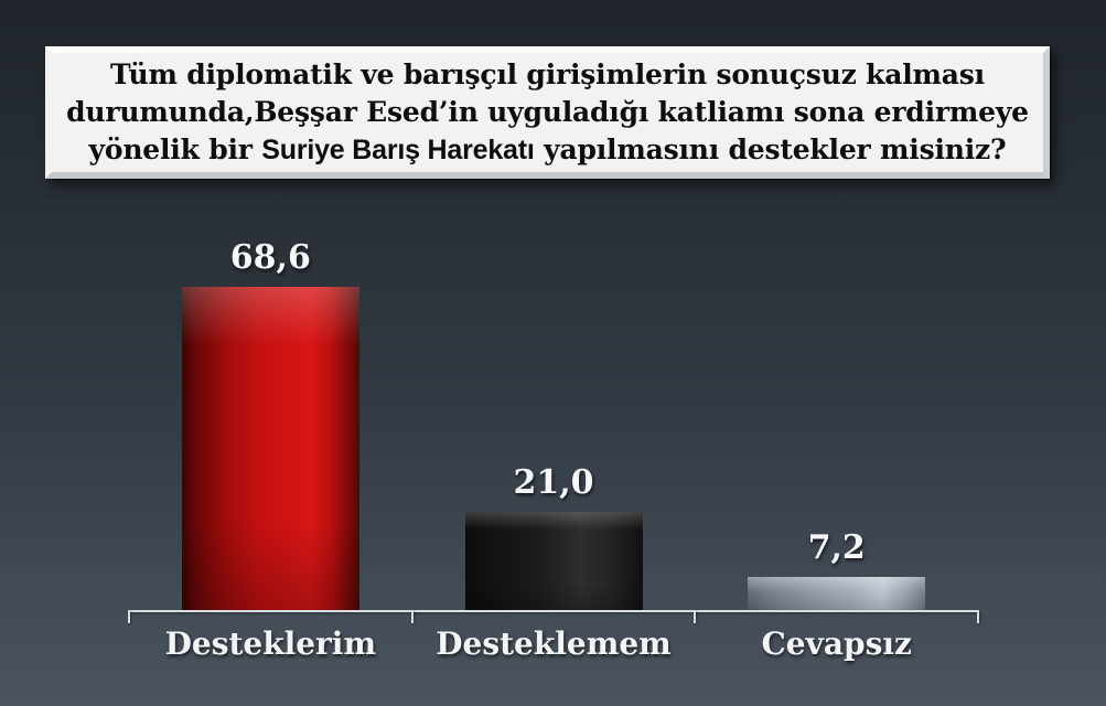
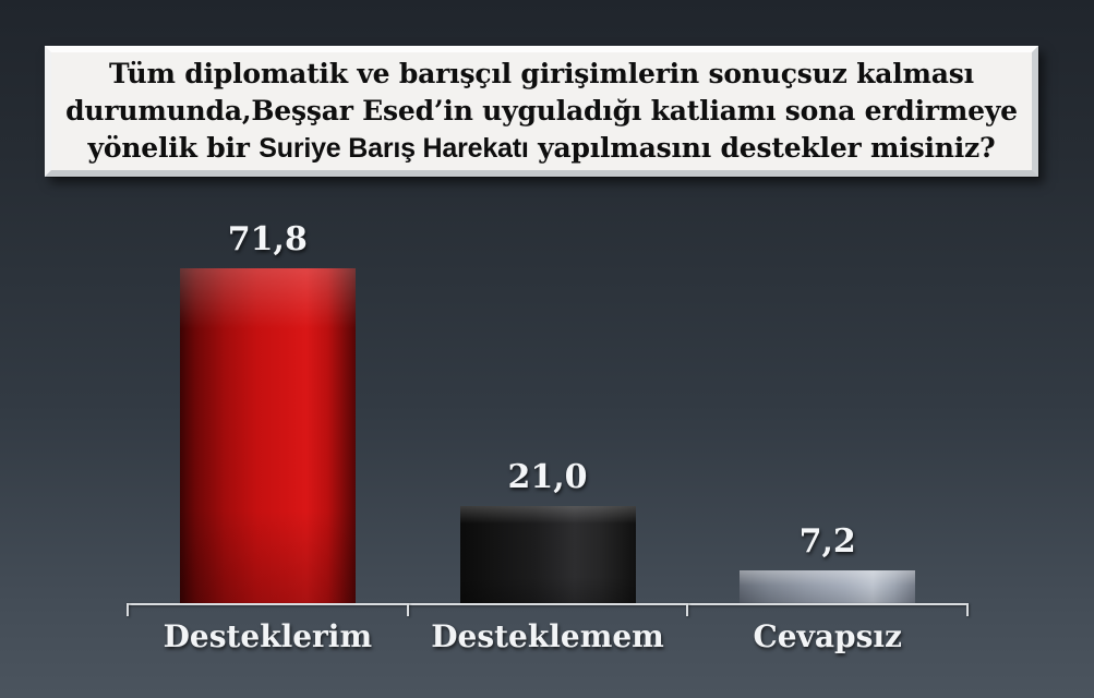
Desteklerim: 68,6 -> 71,8
